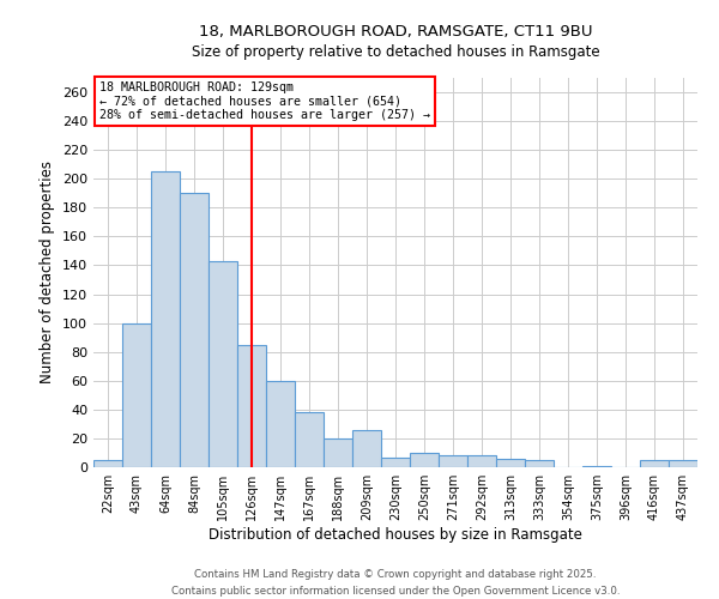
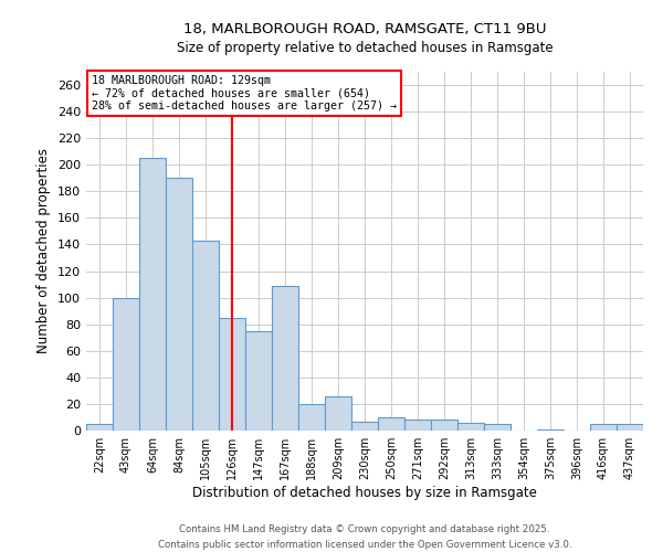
147sqm: 60 -> 75
167sqm: 38 -> 109
